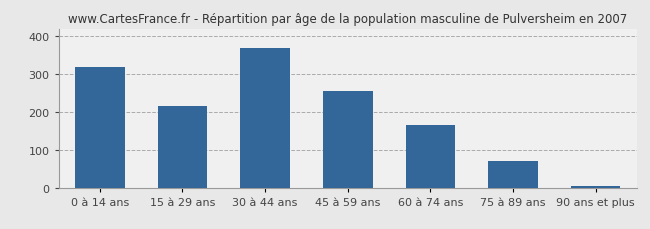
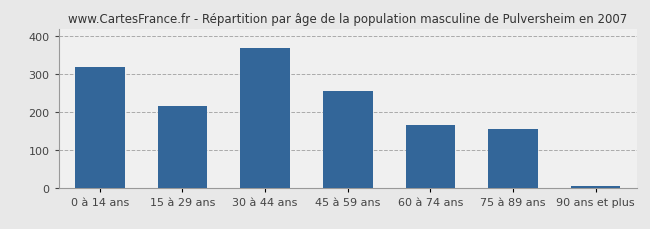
75 à 89 ans: 70 -> 155
